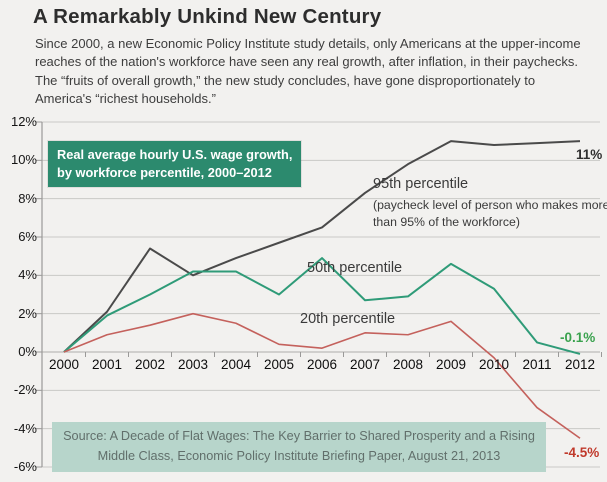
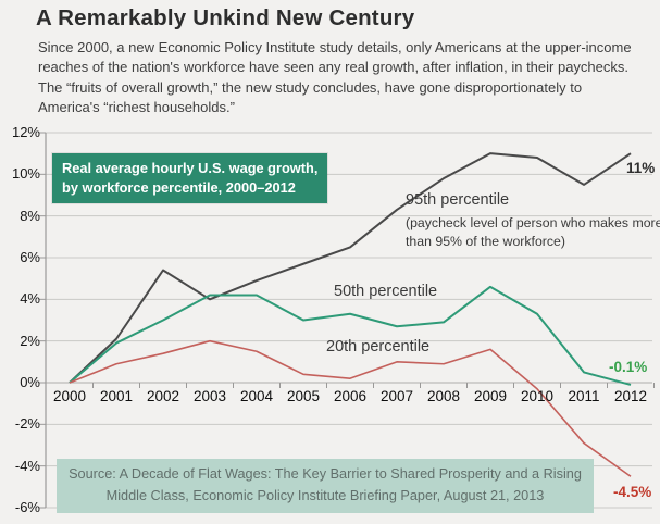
50th percentile/2006: 4.9% -> 3.3%
95th percentile/2011: 10.9% -> 9.5%
